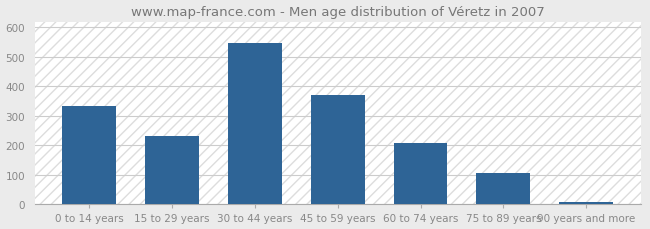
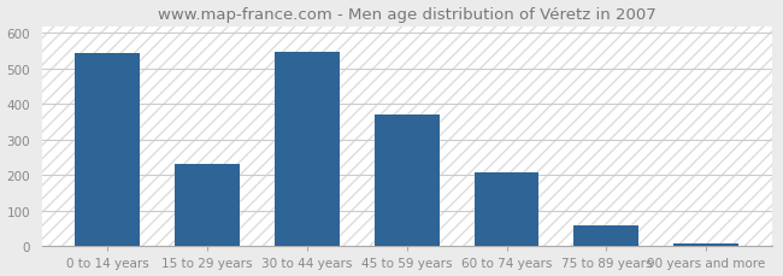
0 to 14 years: 335 -> 545
75 to 89 years: 105 -> 60
